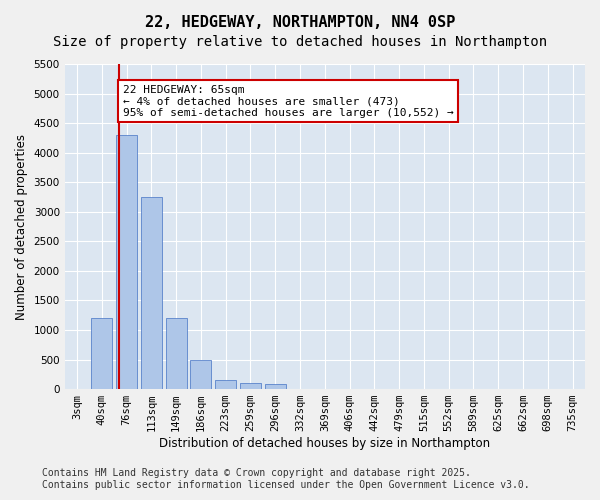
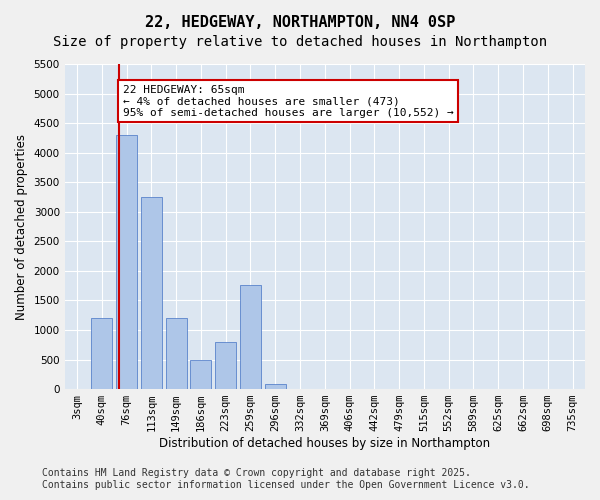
223sqm: 150 -> 800
259sqm: 100 -> 1760
